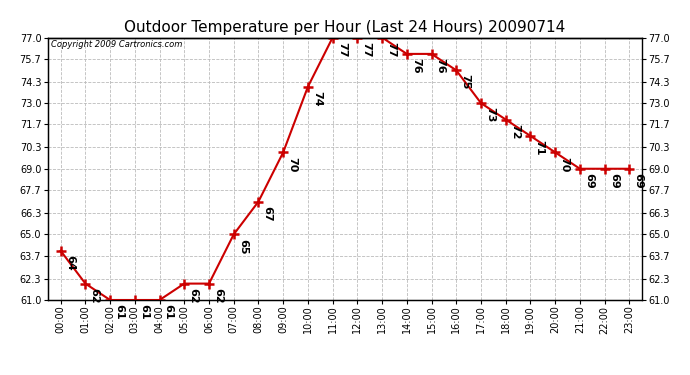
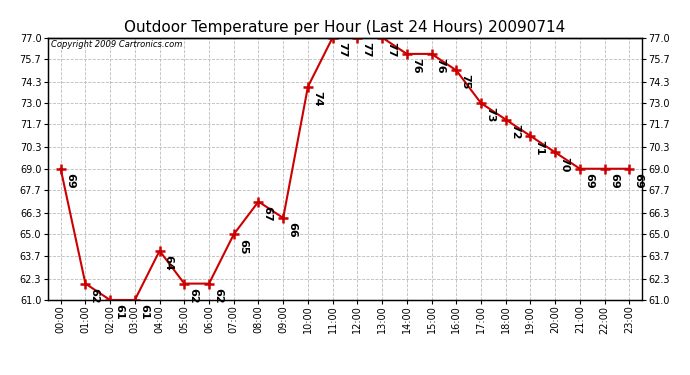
00:00: 64 -> 69
04:00: 61 -> 64
09:00: 70 -> 66
